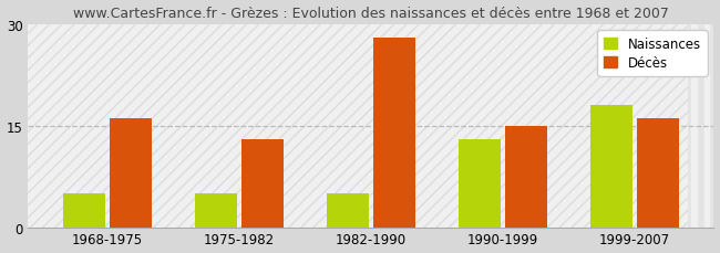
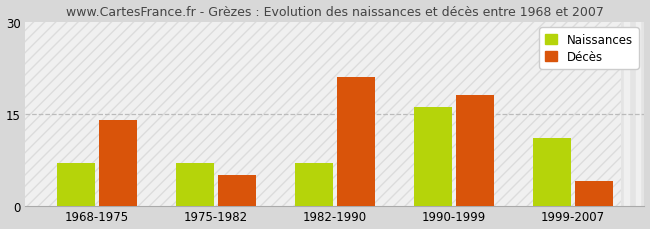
Naissances/1968-1975: 5 -> 7
Décès/1968-1975: 16 -> 14
Naissances/1975-1982: 5 -> 7
Décès/1975-1982: 13 -> 5
Naissances/1982-1990: 5 -> 7
Décès/1982-1990: 28 -> 21
Naissances/1990-1999: 13 -> 16
Décès/1990-1999: 15 -> 18
Naissances/1999-2007: 18 -> 11
Décès/1999-2007: 16 -> 4
